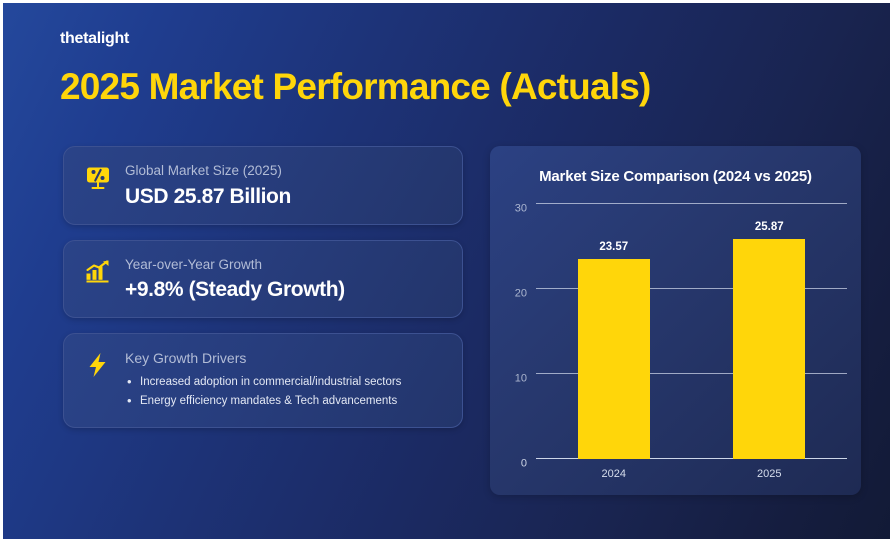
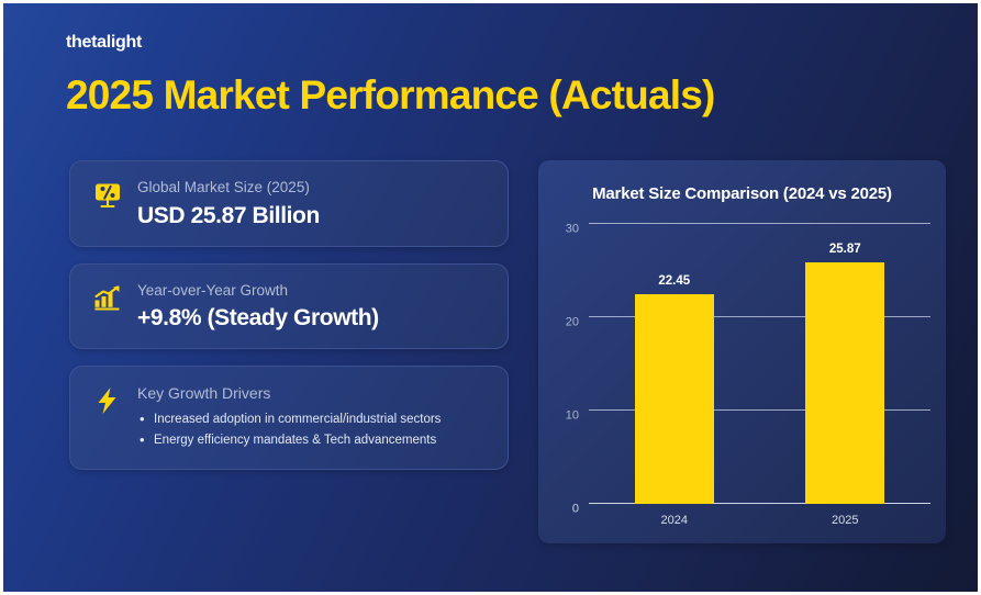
2024: 23.57 -> 22.45
